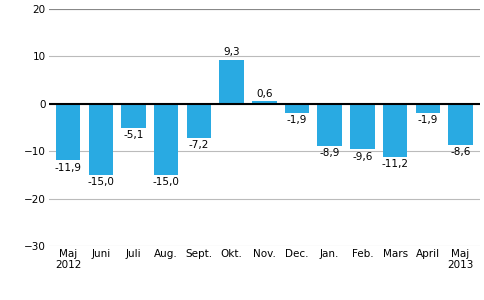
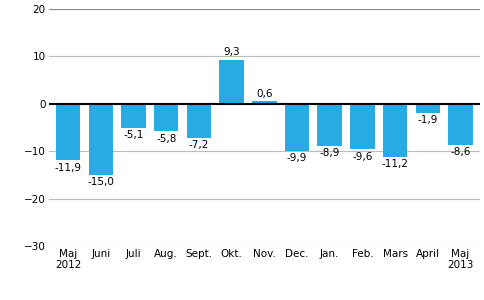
Aug.: -15,0 -> -5,8
Dec.: -1,9 -> -9,9
